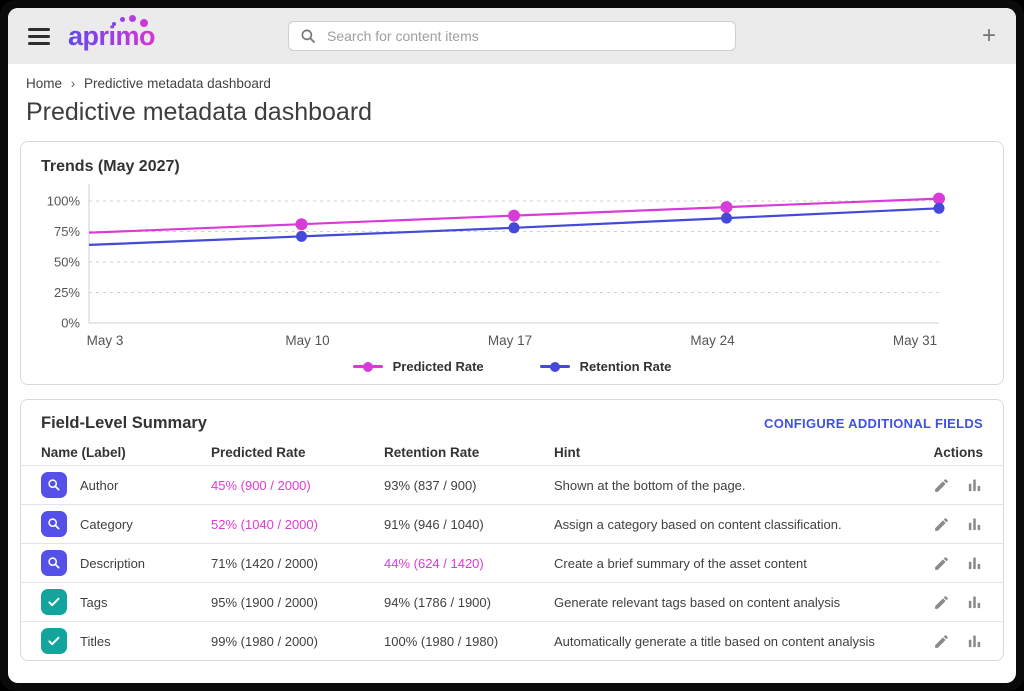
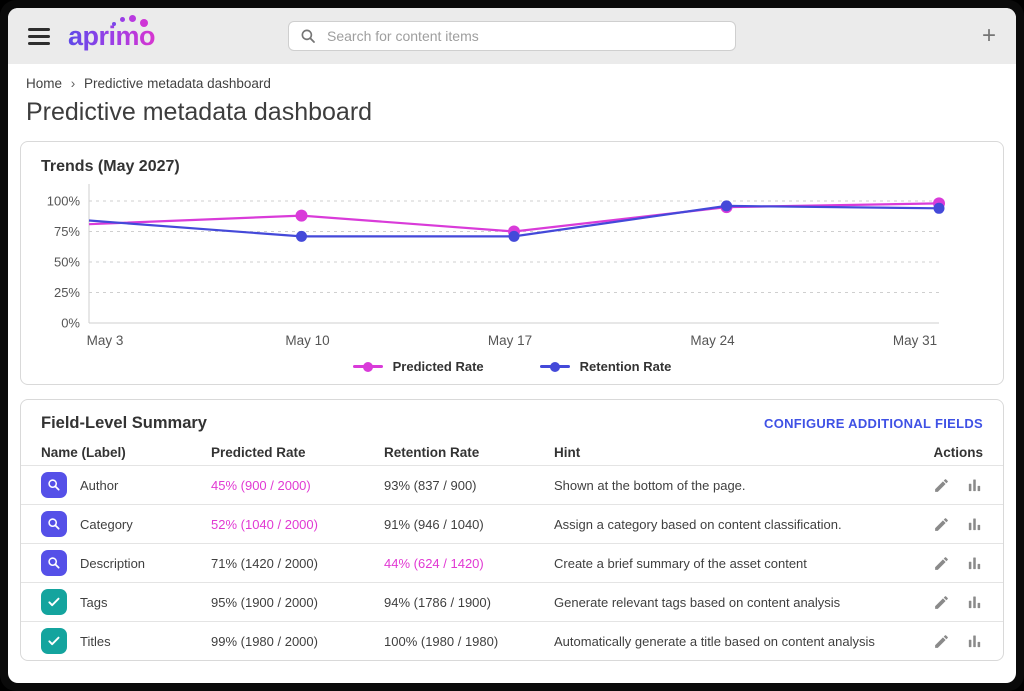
Predicted Rate/May 3: 74% -> 81%
Retention Rate/May 3: 64% -> 84%
Predicted Rate/May 10: 81% -> 88%
Predicted Rate/May 17: 88% -> 75%
Retention Rate/May 17: 78% -> 71%
Retention Rate/May 24: 86% -> 96%
Predicted Rate/May 31: 102% -> 98%
